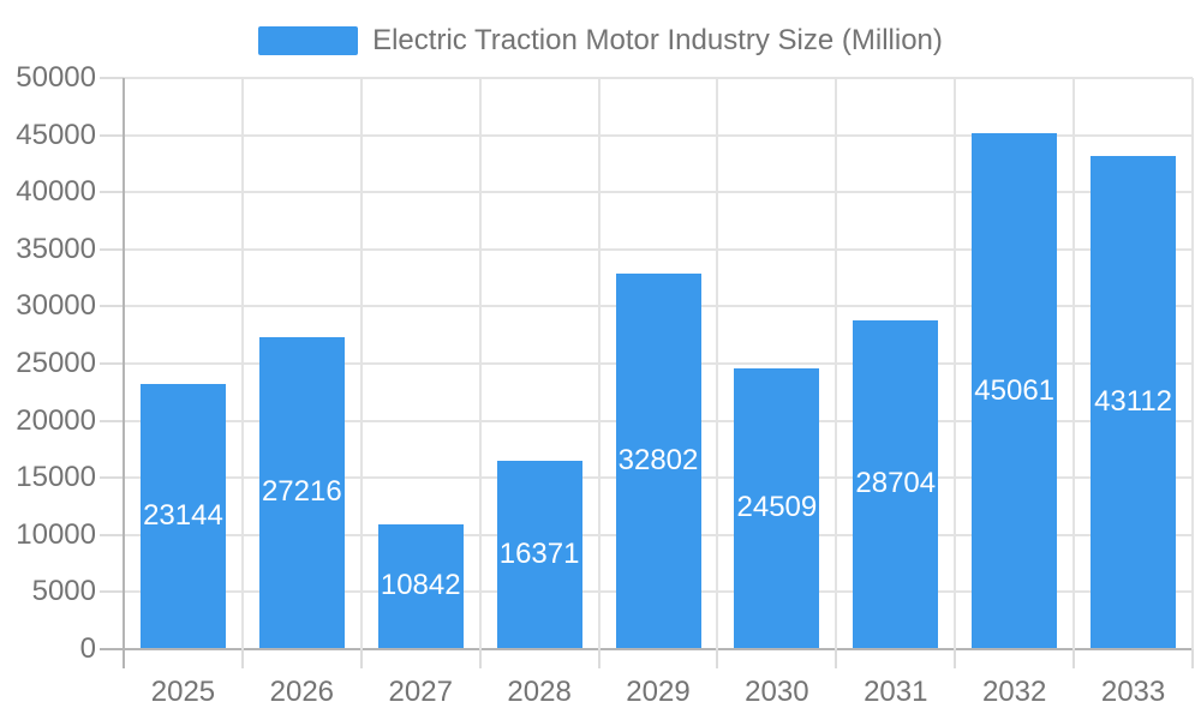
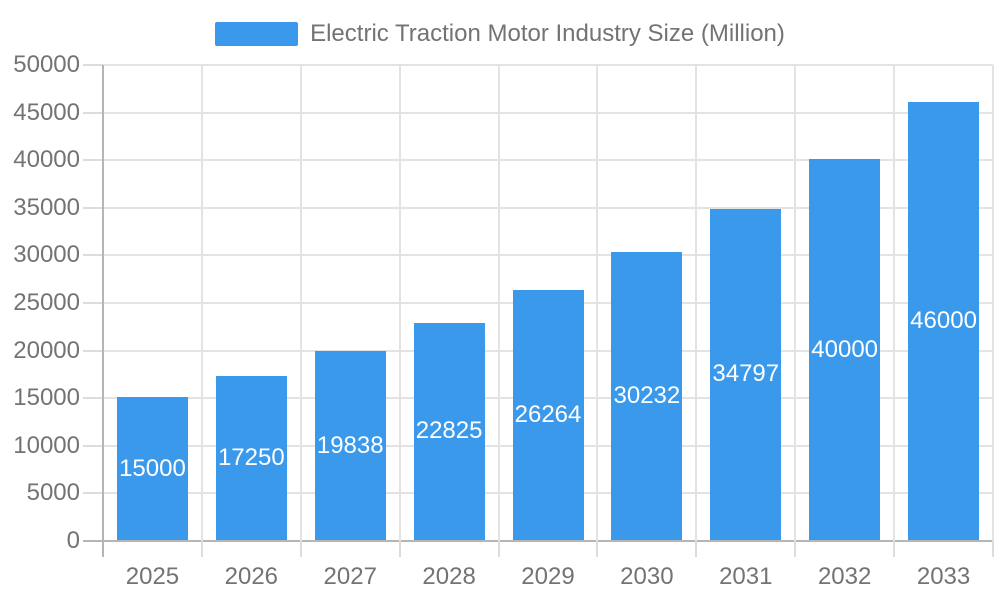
2025: 23144 -> 15000
2026: 27216 -> 17250
2027: 10842 -> 19838
2028: 16371 -> 22825
2029: 32802 -> 26264
2030: 24509 -> 30232
2031: 28704 -> 34797
2032: 45061 -> 40000
2033: 43112 -> 46000
